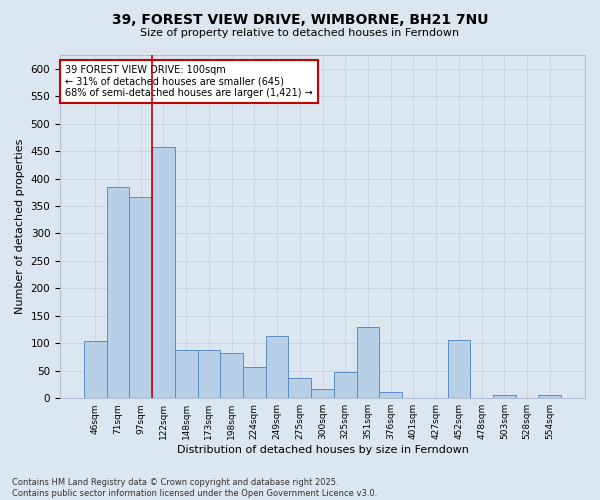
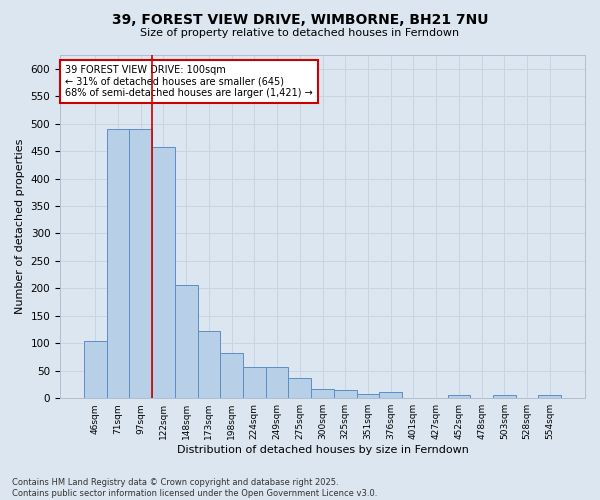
71sqm: 384 -> 490
97sqm: 366 -> 490
148sqm: 88 -> 207
173sqm: 88 -> 122
249sqm: 114 -> 57
325sqm: 48 -> 15
351sqm: 130 -> 8
452sqm: 106 -> 5
